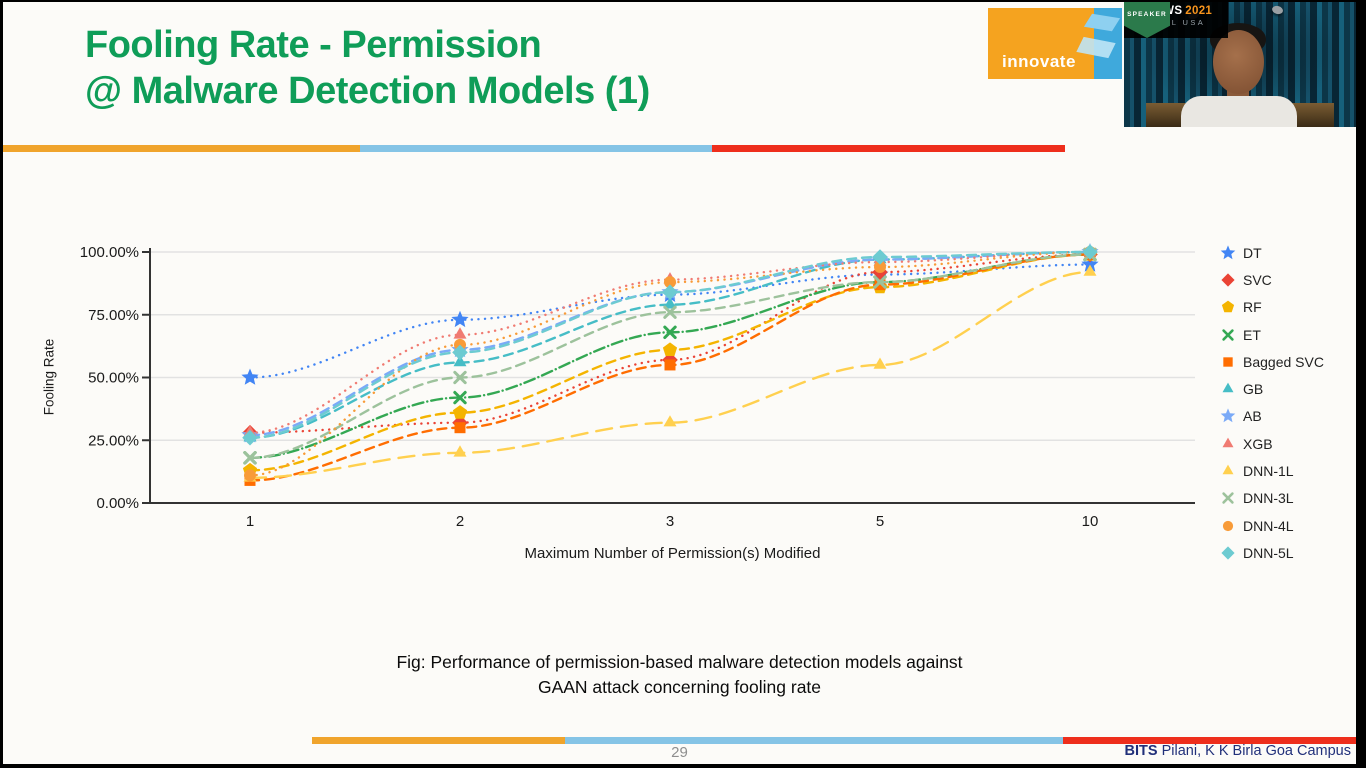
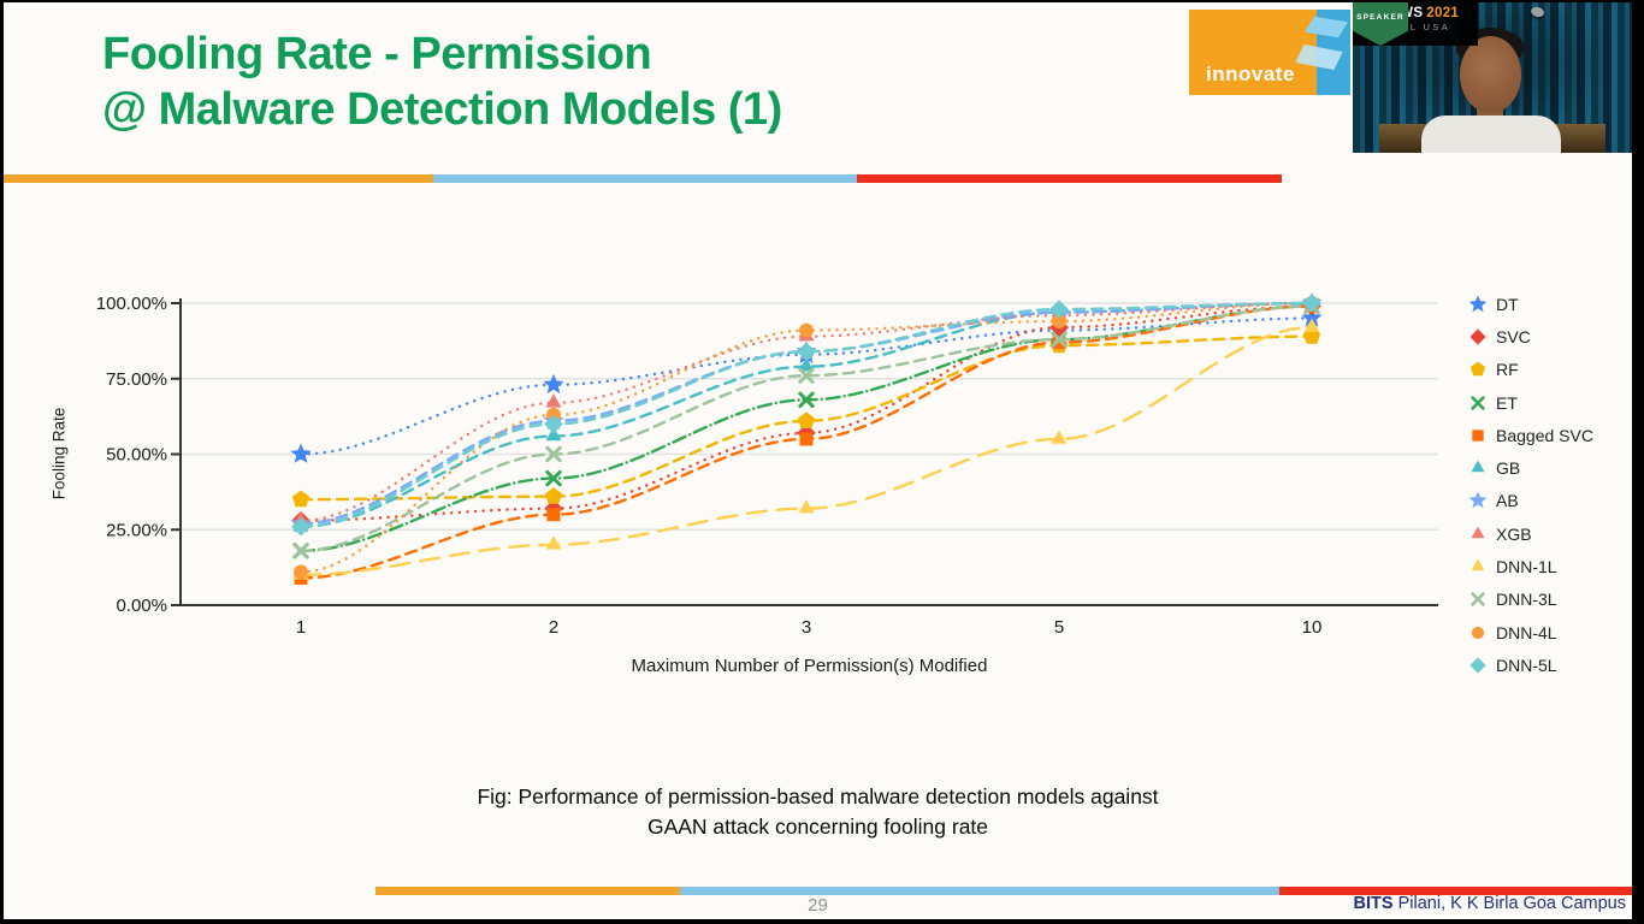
RF/1: 13% -> 35%
DNN-4L/3: 88% -> 91%
RF/10: 99% -> 89%
